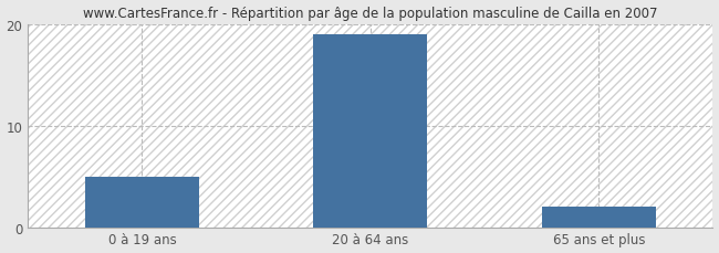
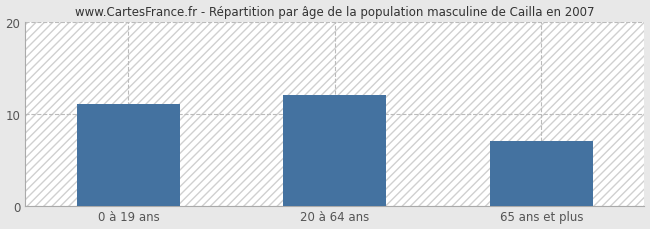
0 à 19 ans: 5 -> 11
20 à 64 ans: 19 -> 12
65 ans et plus: 2 -> 7
